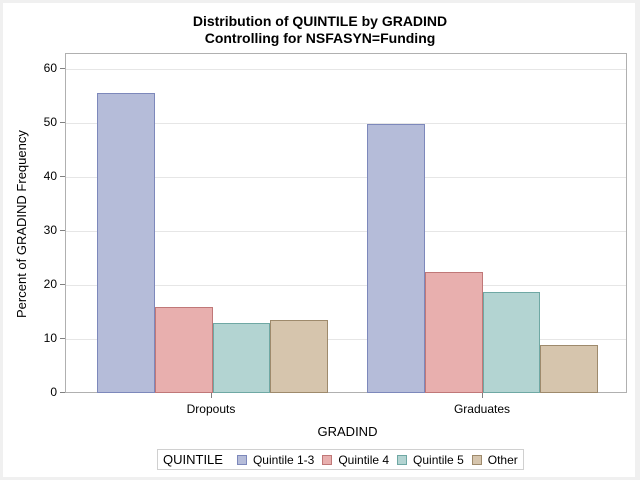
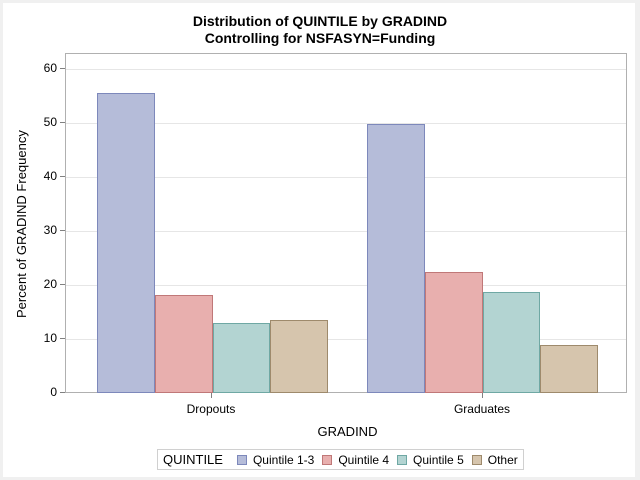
Quintile 4/Dropouts: 16 -> 18
